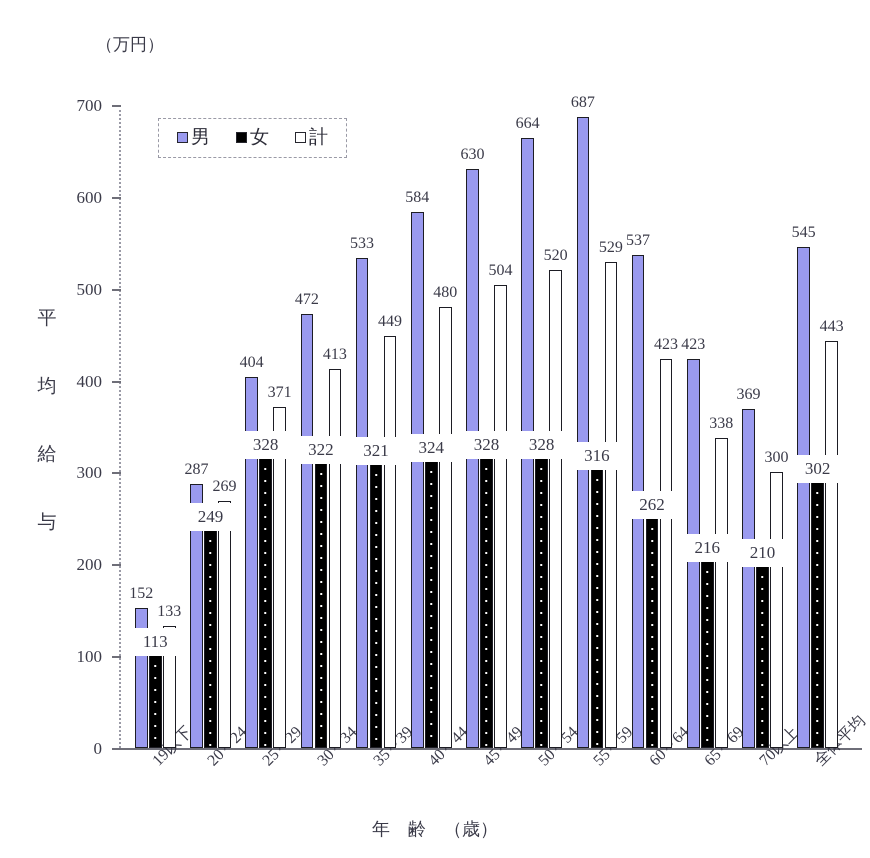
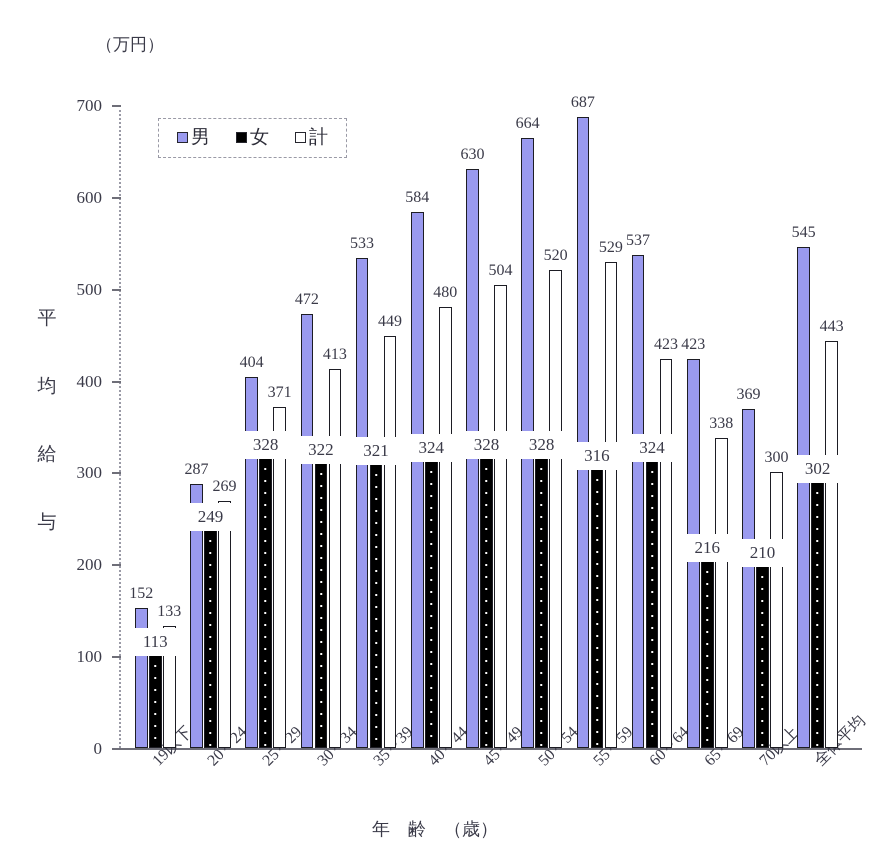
女/60～64: 262 -> 324
